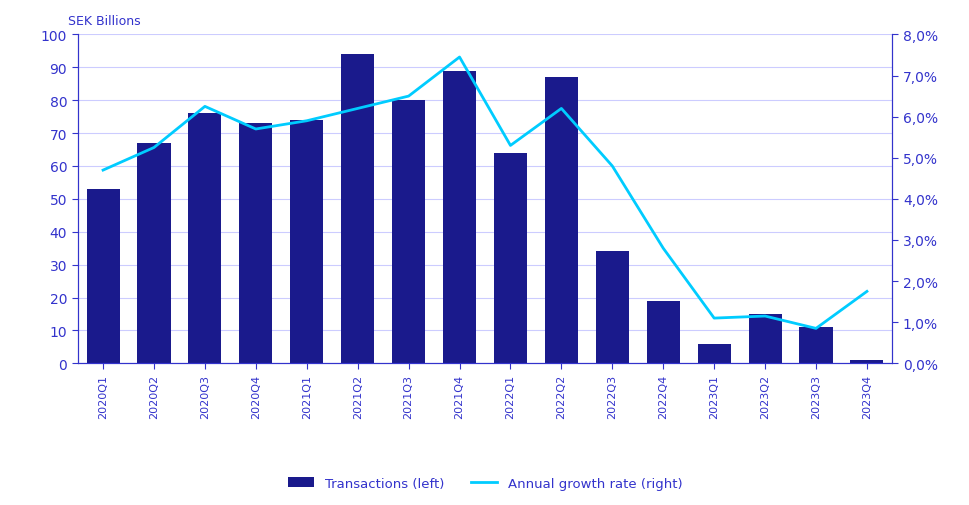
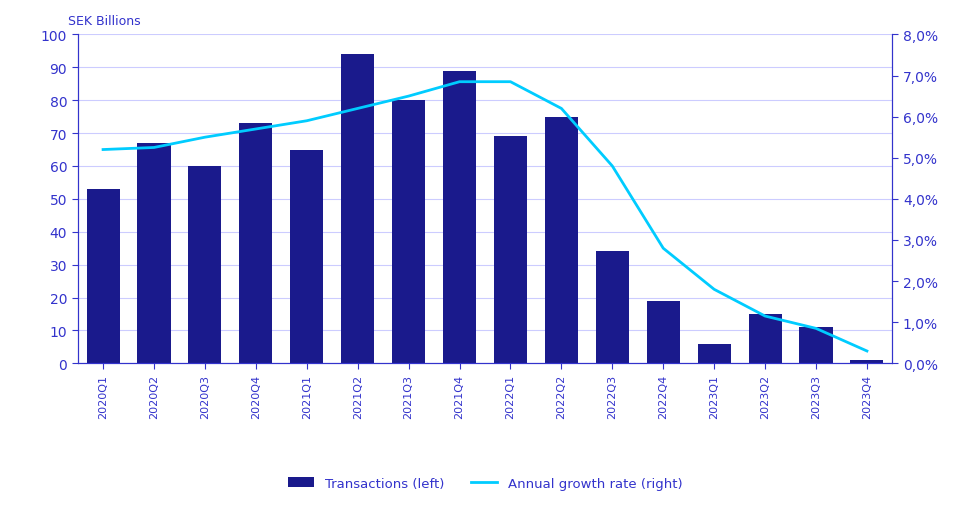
Annual growth rate (right)/2020Q1: 4,70% -> 5,20%
Transactions (left)/2020Q3: 76 -> 60
Annual growth rate (right)/2020Q3: 6,25% -> 5,50%
Transactions (left)/2021Q1: 74 -> 65
Annual growth rate (right)/2021Q4: 7,45% -> 6,85%
Transactions (left)/2022Q1: 64 -> 69
Annual growth rate (right)/2022Q1: 5,30% -> 6,85%
Transactions (left)/2022Q2: 87 -> 75
Annual growth rate (right)/2023Q1: 1,10% -> 1,80%
Annual growth rate (right)/2023Q4: 1,75% -> 0,30%
